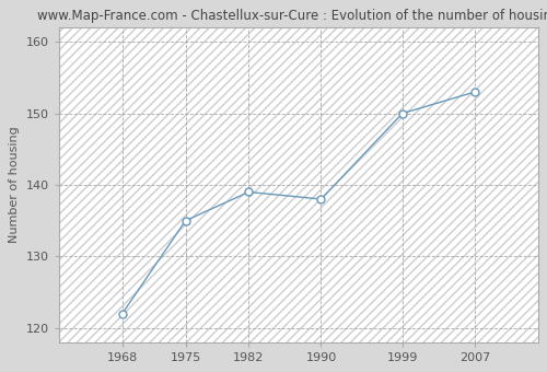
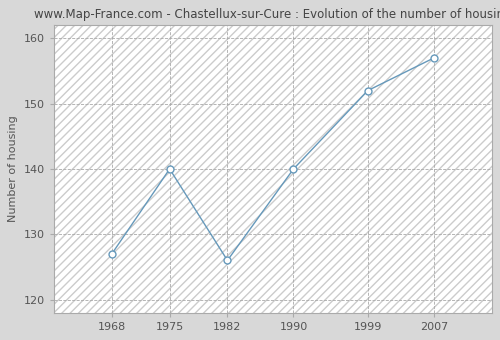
1968: 122 -> 127
1975: 135 -> 140
1982: 139 -> 126
1990: 138 -> 140
1999: 150 -> 152
2007: 153 -> 157
